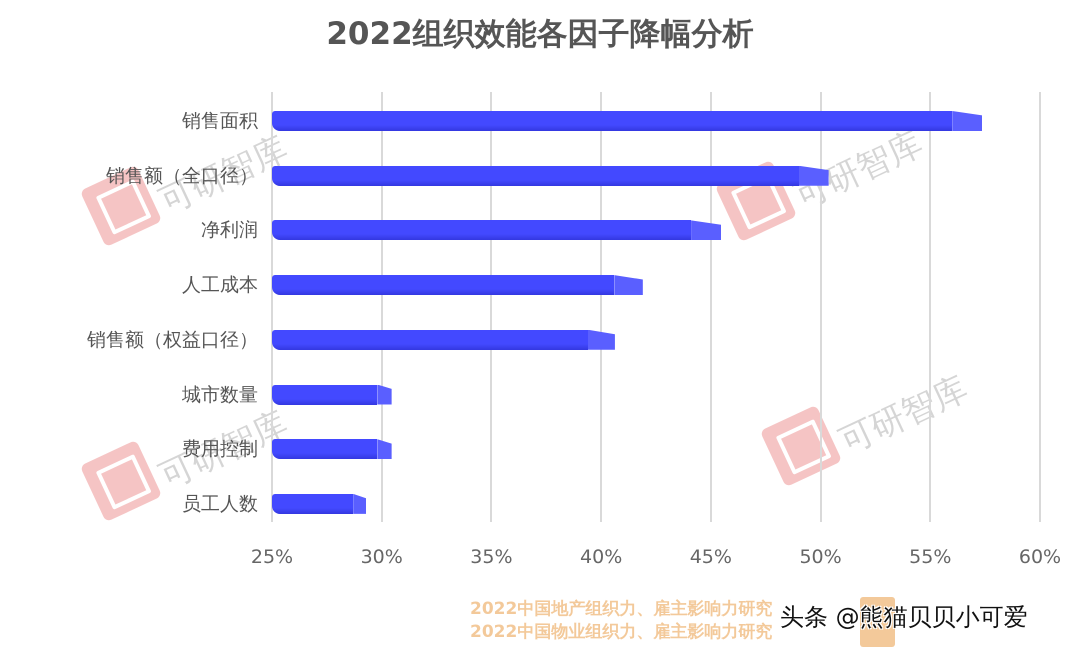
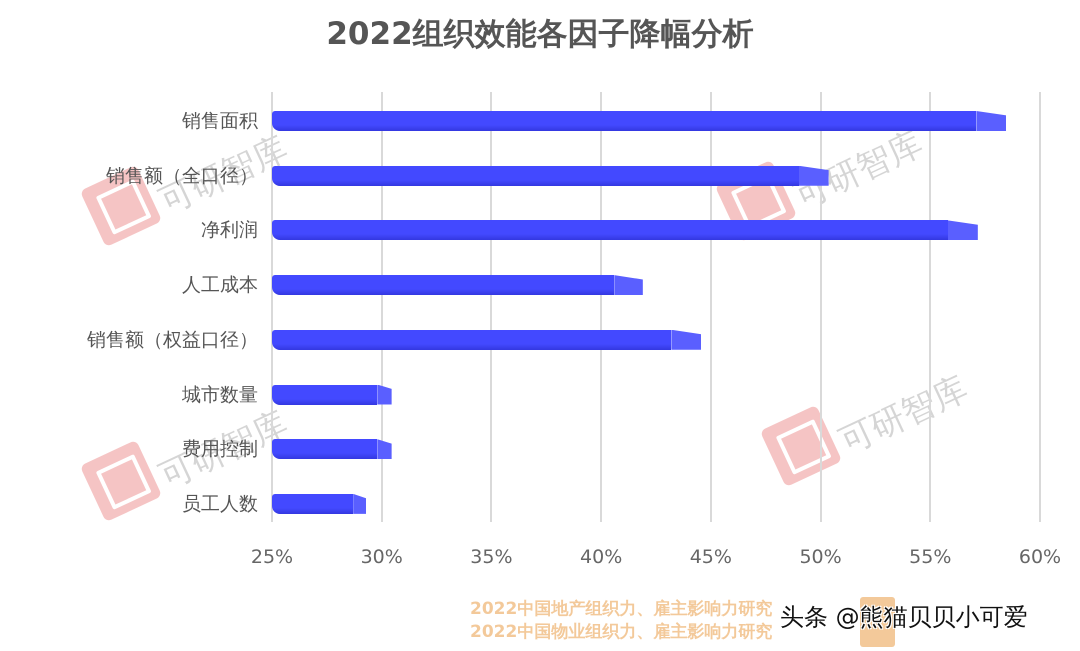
销售面积: 56.0% -> 57.1%
净利润: 44.1% -> 55.8%
销售额（权益口径）: 39.4% -> 43.2%
